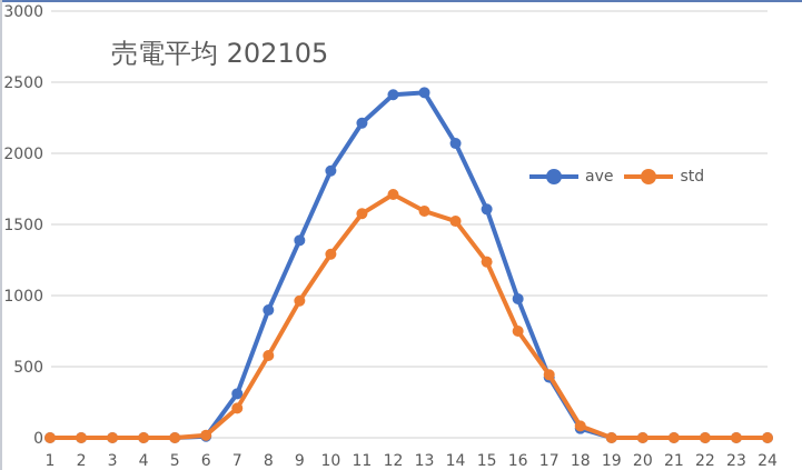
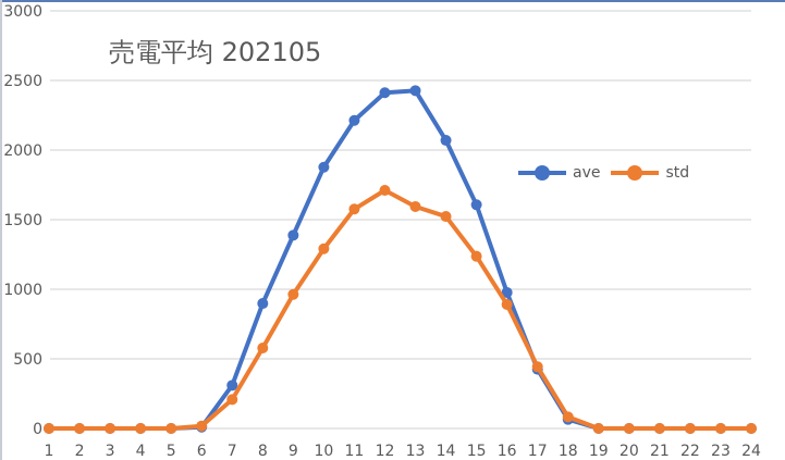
std/16: 750 -> 890
